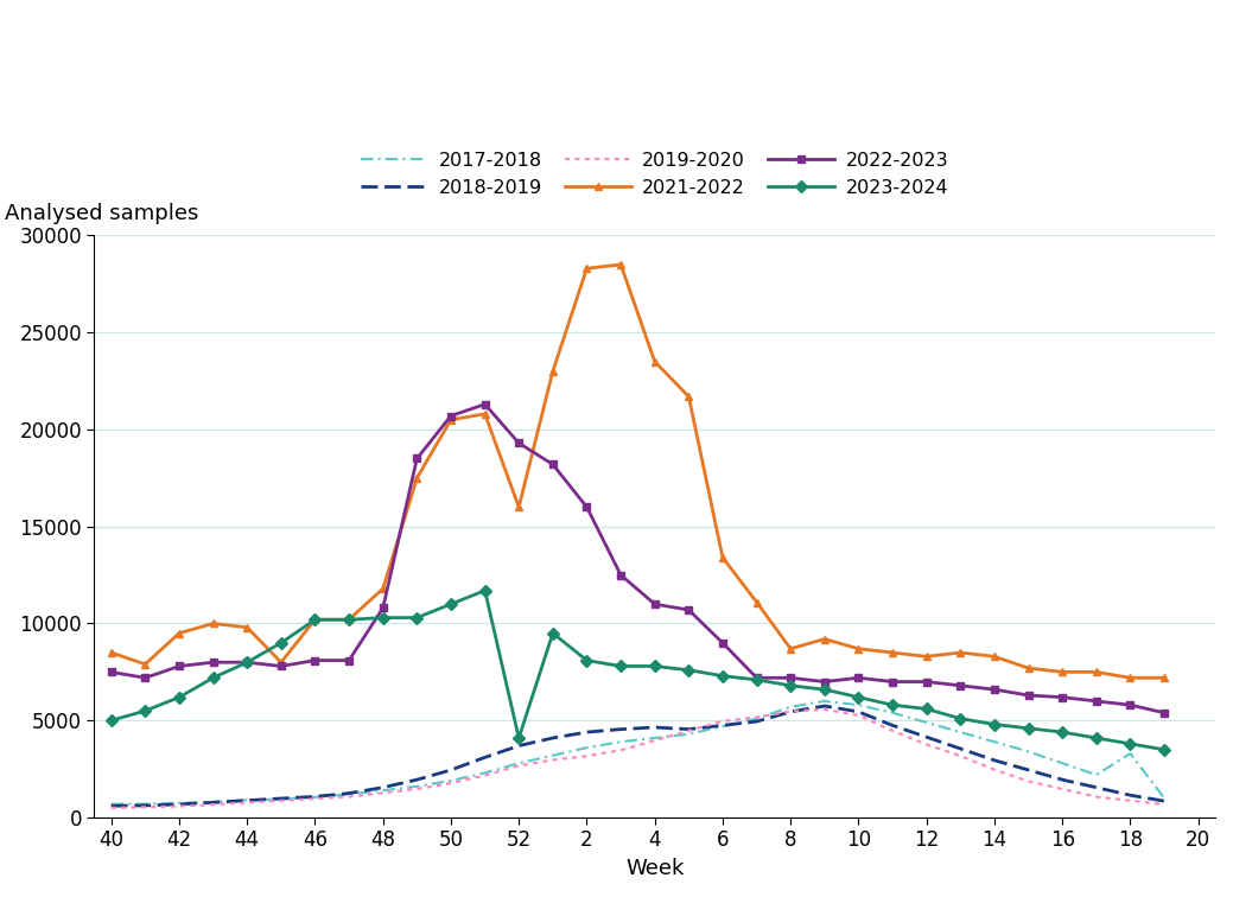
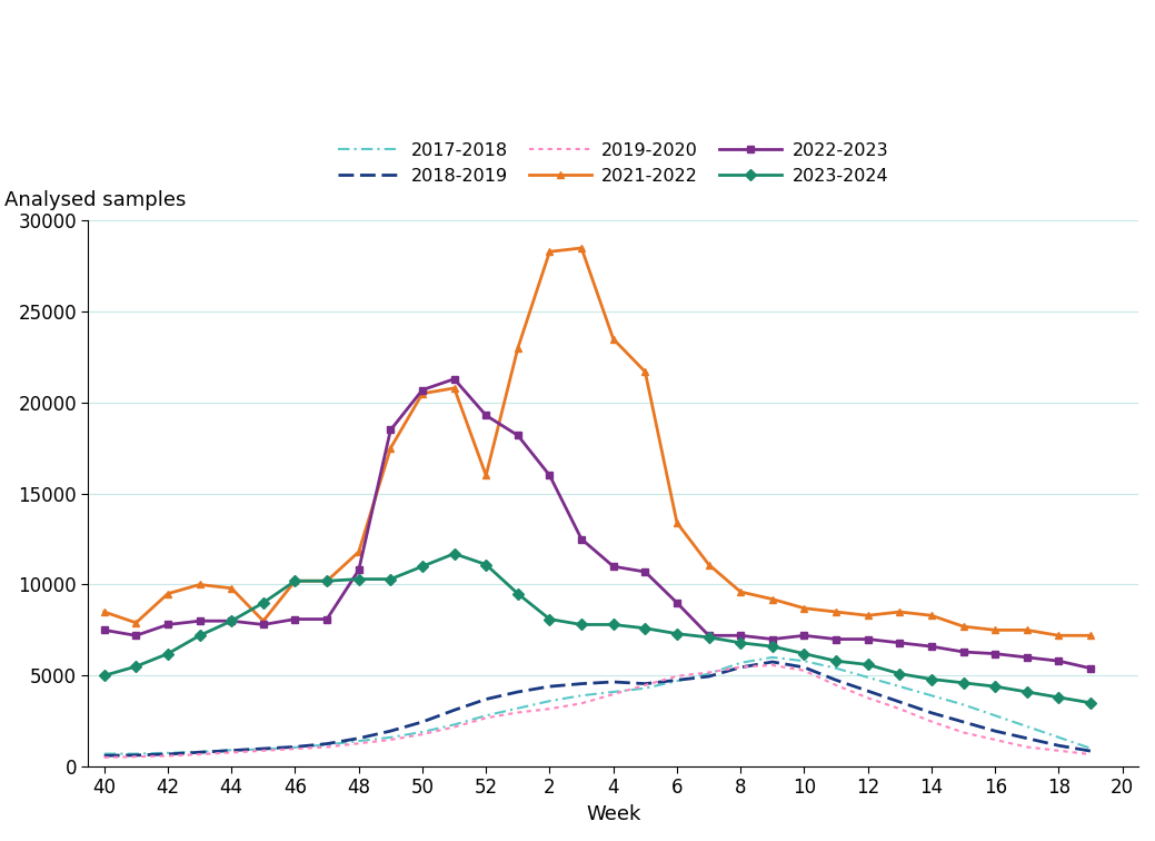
2023-2024/52: 4100 -> 11100
2021-2022/8: 8700 -> 9600
2017-2018/18: 3300 -> 1600
